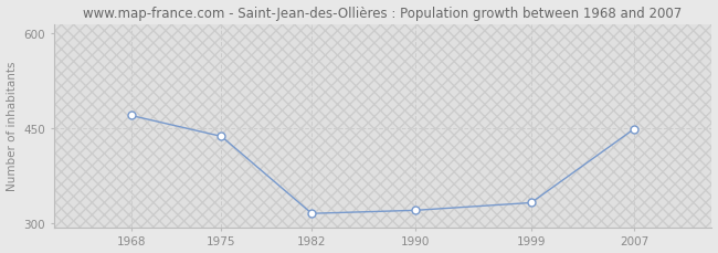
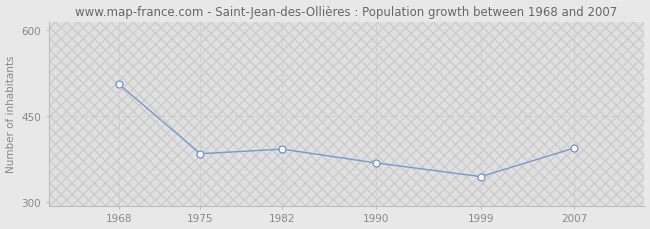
1968: 470 -> 506
1975: 437 -> 384
1982: 315 -> 392
1990: 320 -> 368
1999: 332 -> 344
2007: 449 -> 394
